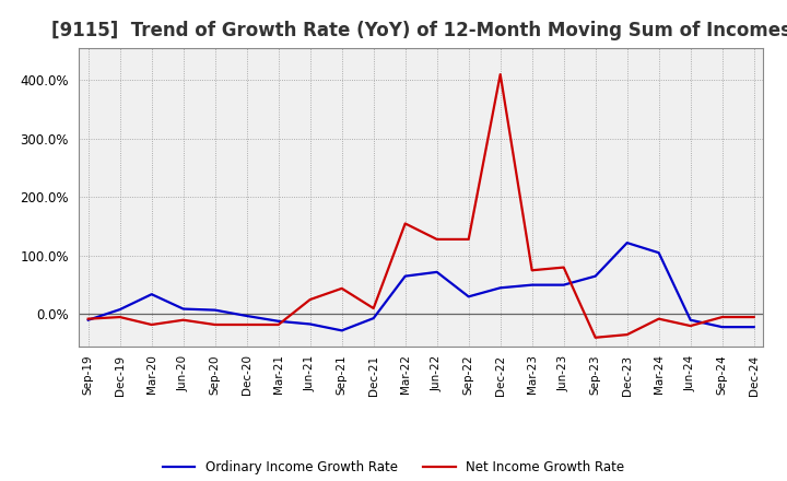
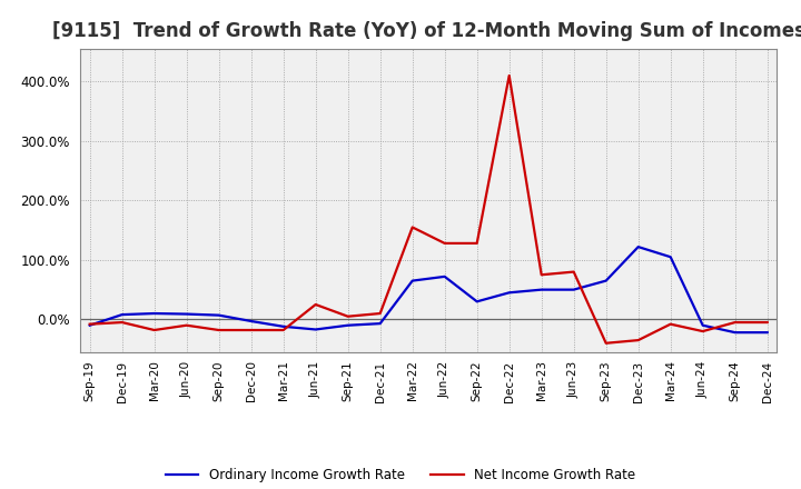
Ordinary Income Growth Rate/Mar-20: 34% -> 10%
Ordinary Income Growth Rate/Sep-21: -28% -> -10%
Net Income Growth Rate/Sep-21: 44% -> 5%
